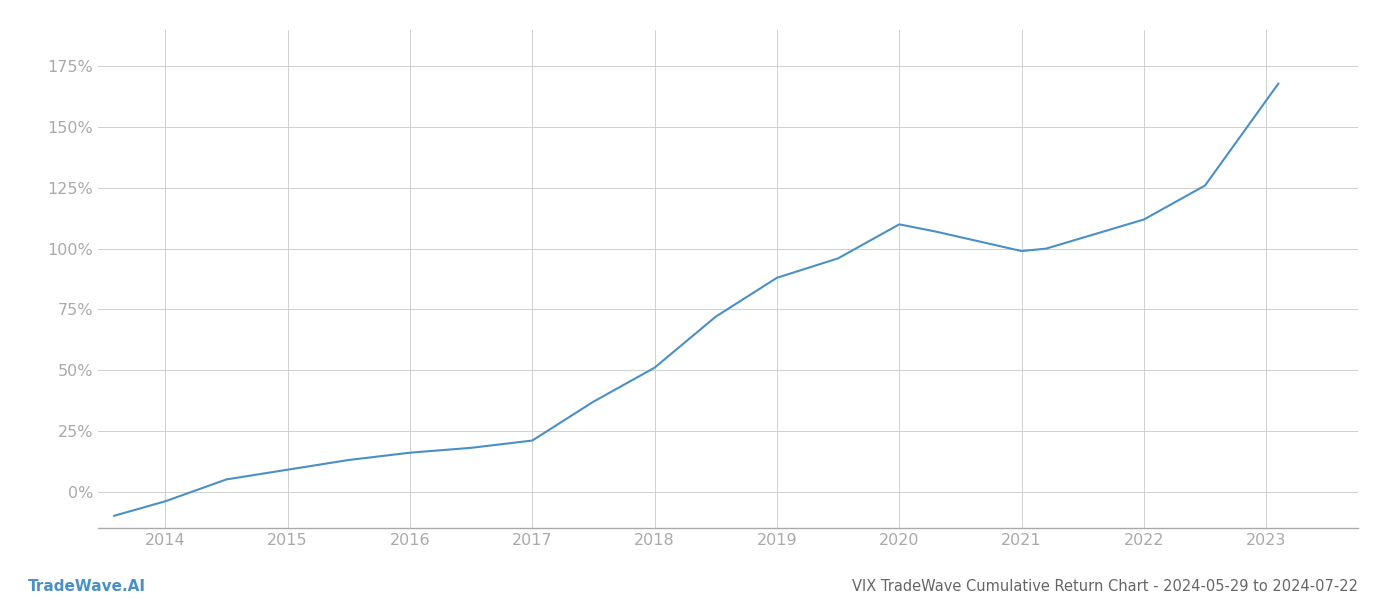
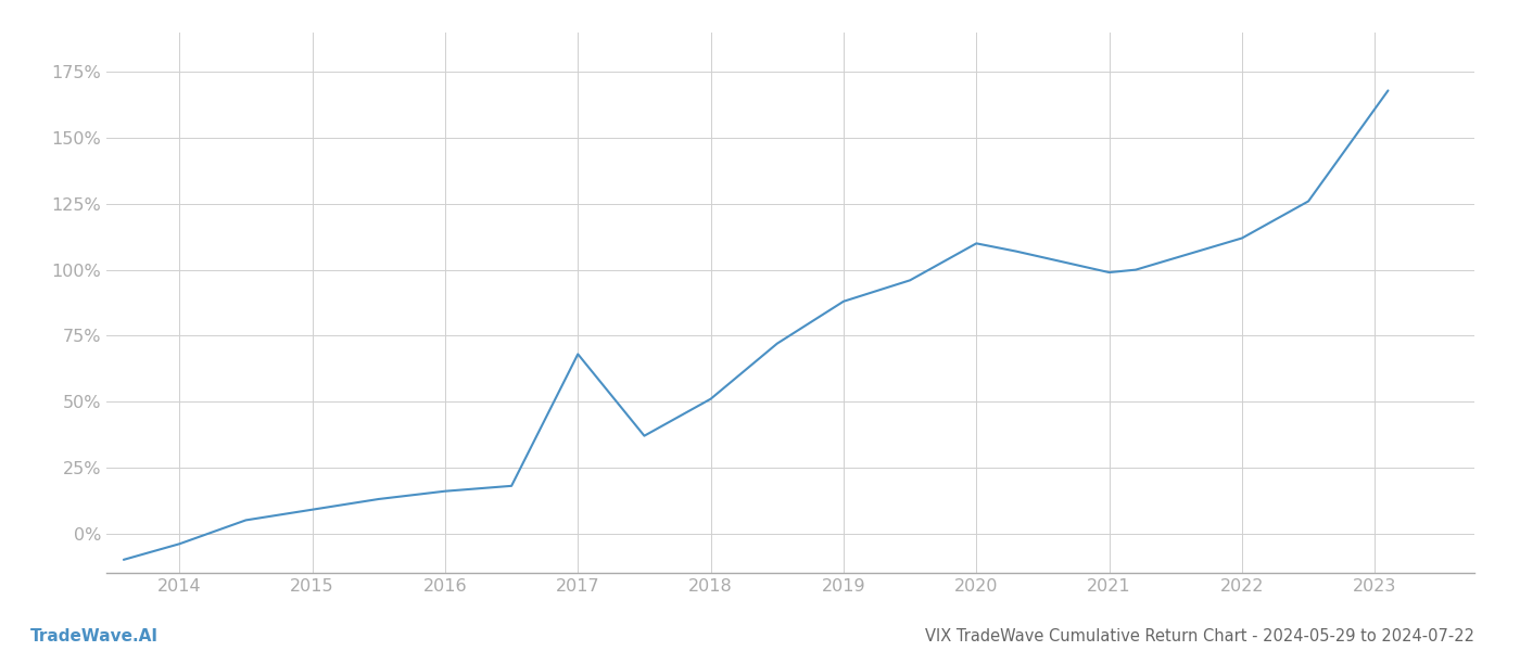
2017: 21% -> 68%
